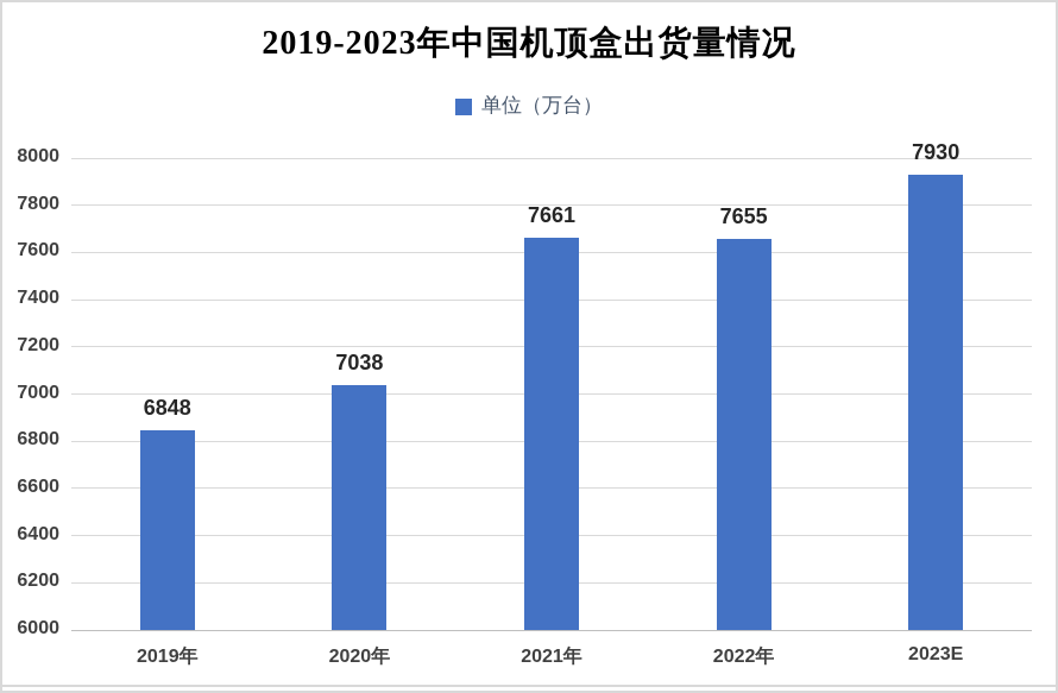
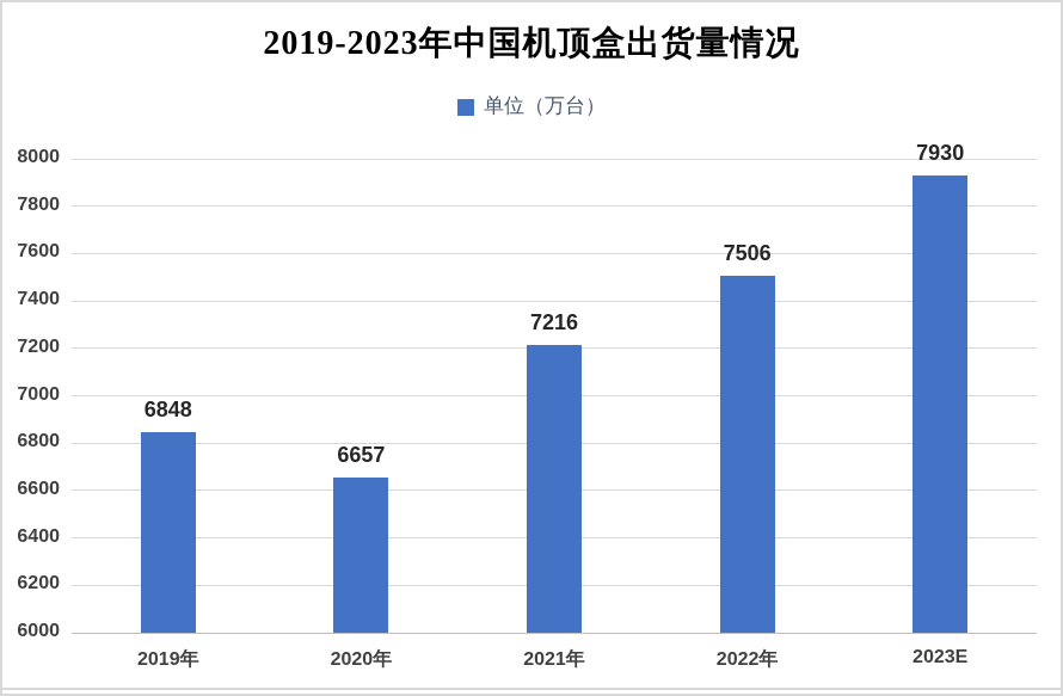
2020年: 7038 -> 6657
2021年: 7661 -> 7216
2022年: 7655 -> 7506
